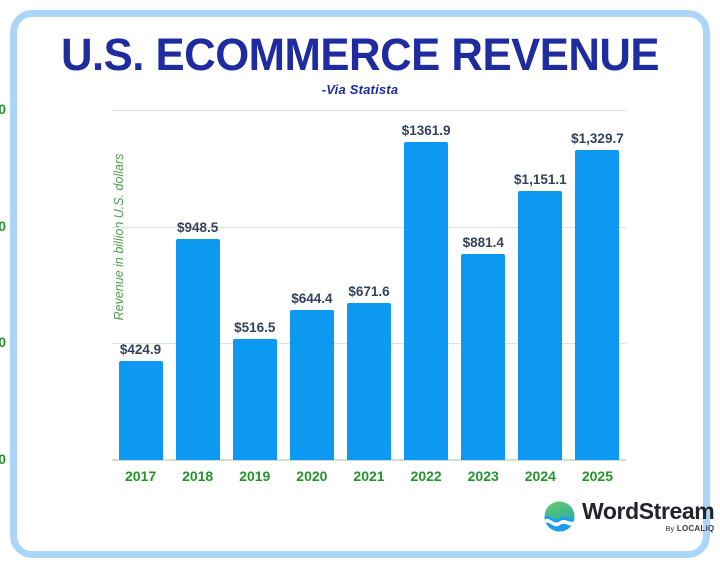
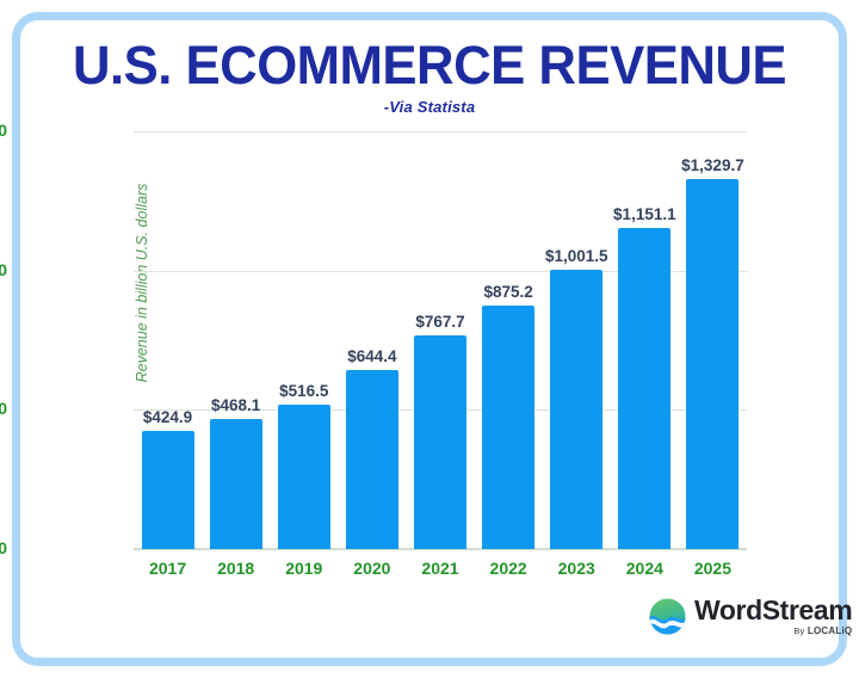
2018: $948.5 -> $468.1
2021: $671.6 -> $767.7
2022: $1361.9 -> $875.2
2023: $881.4 -> $1,001.5
